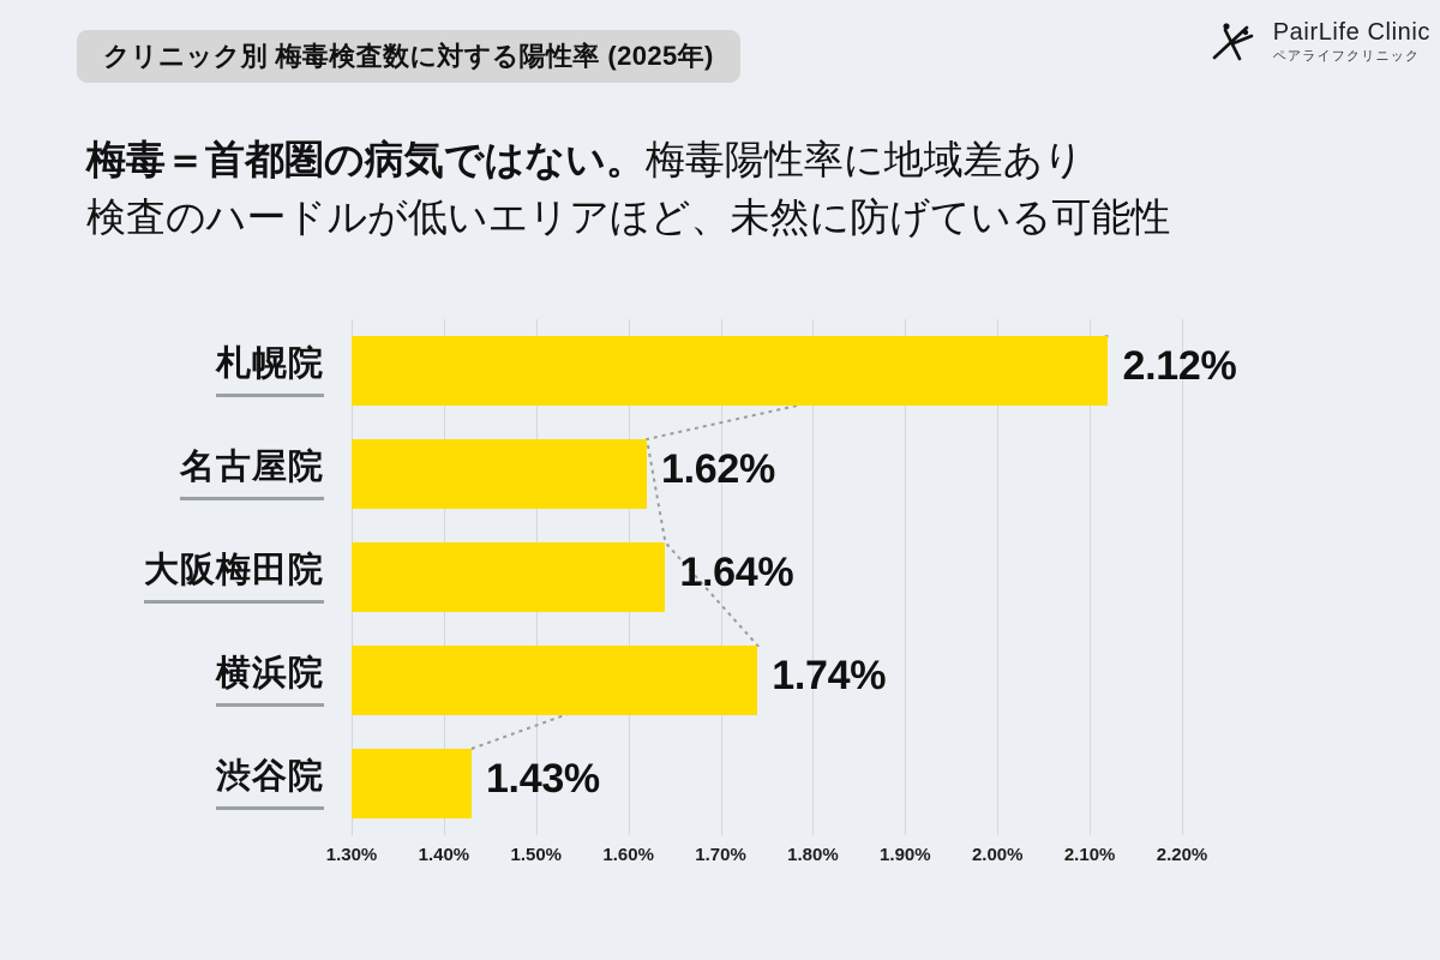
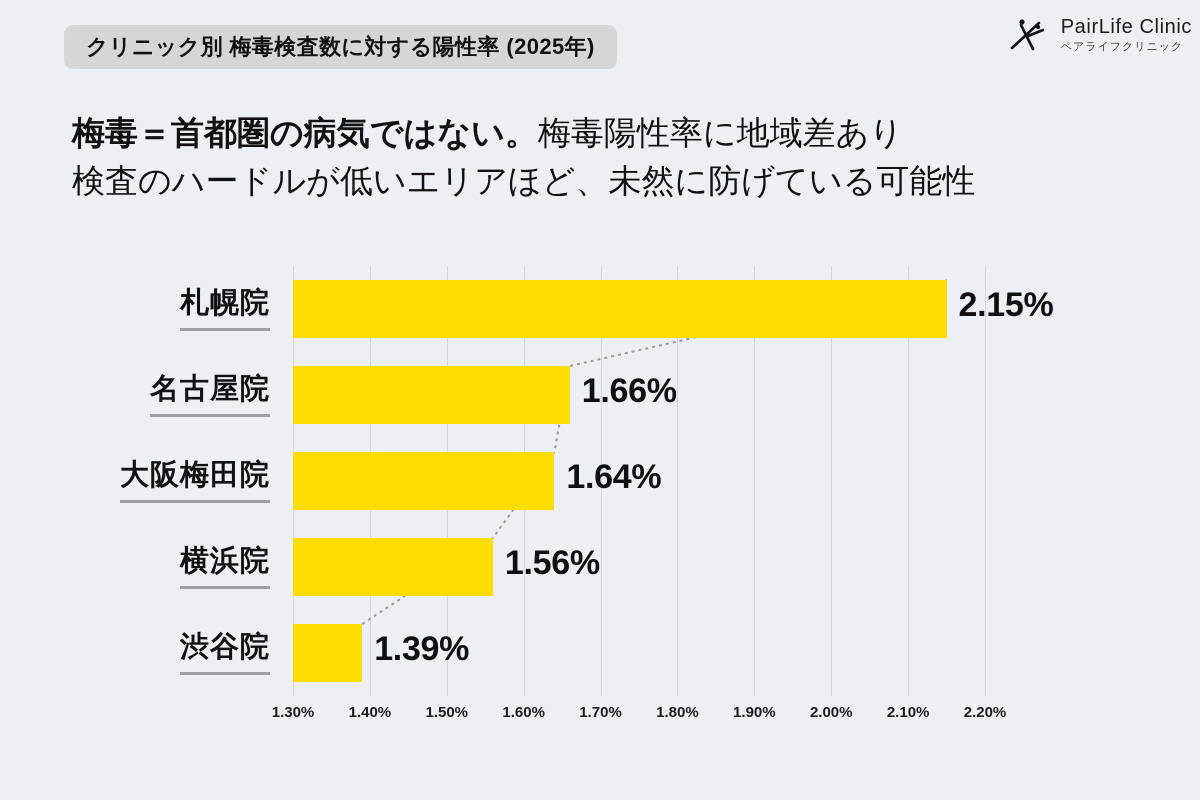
札幌院: 2.12% -> 2.15%
名古屋院: 1.62% -> 1.66%
横浜院: 1.74% -> 1.56%
渋谷院: 1.43% -> 1.39%
